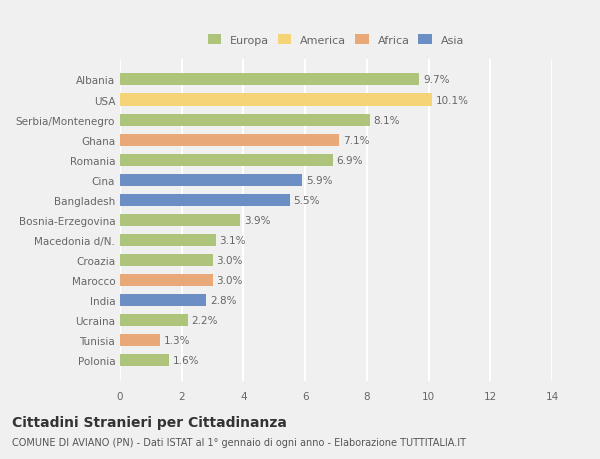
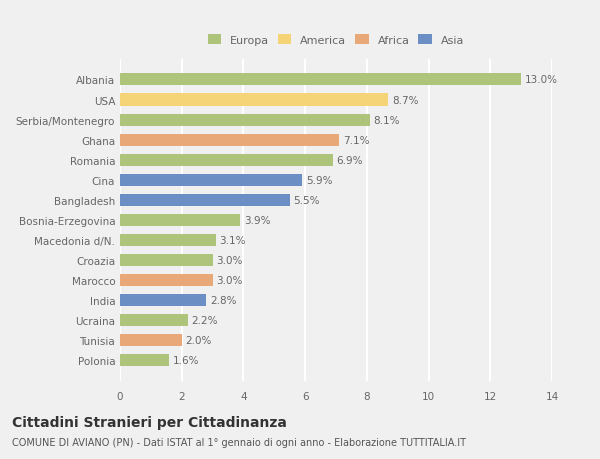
Albania: 9.7% -> 13.0%
USA: 10.1% -> 8.7%
Tunisia: 1.3% -> 2.0%
